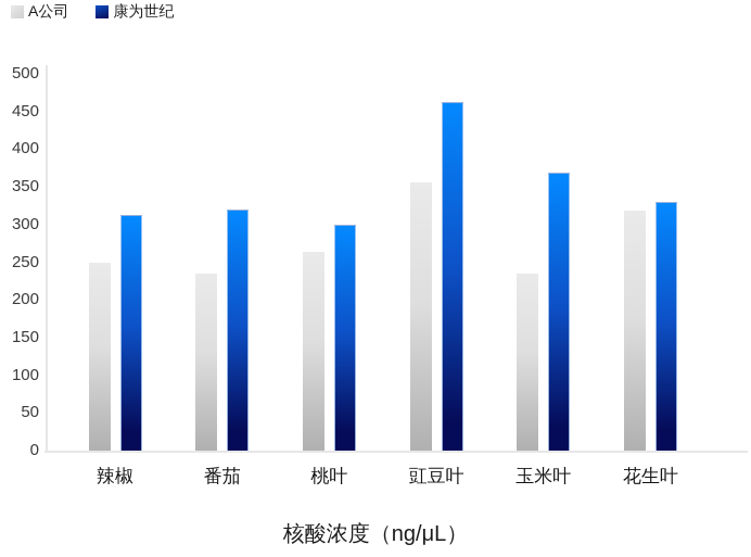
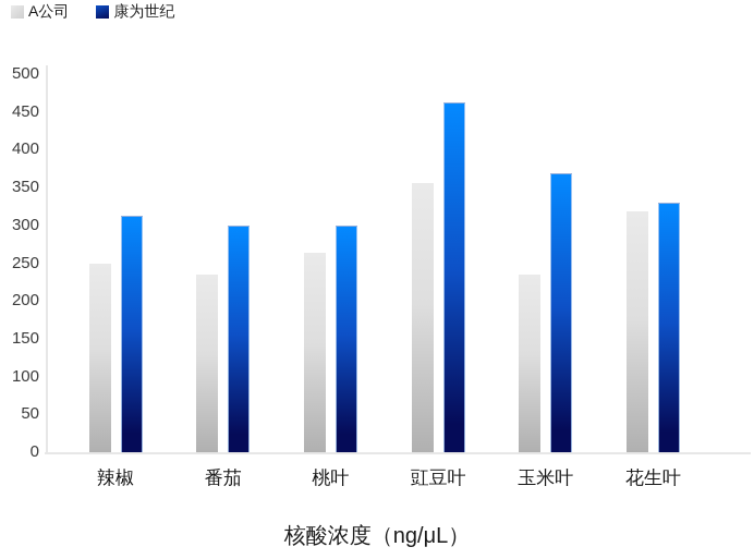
康为世纪/番茄: 320 -> 300
